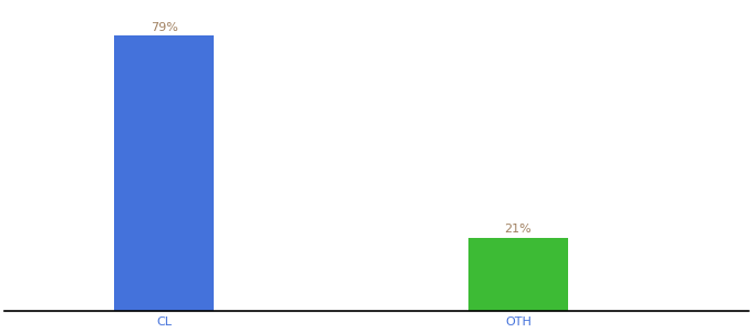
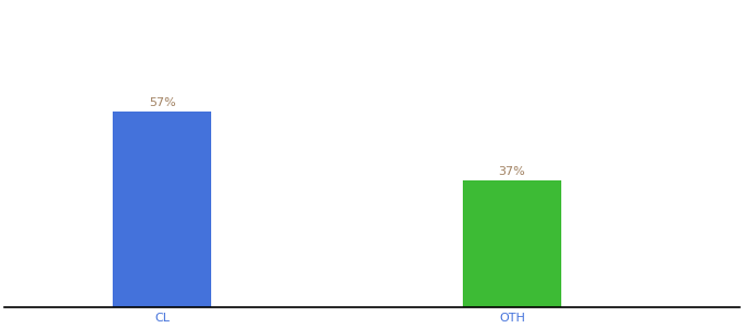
CL: 79% -> 57%
OTH: 21% -> 37%
